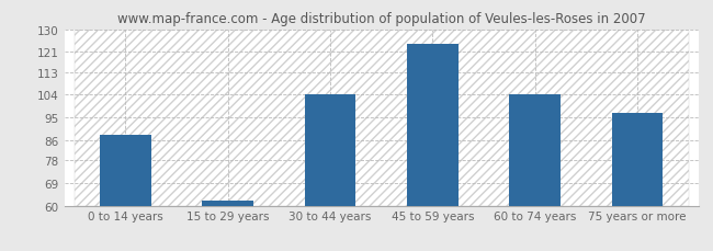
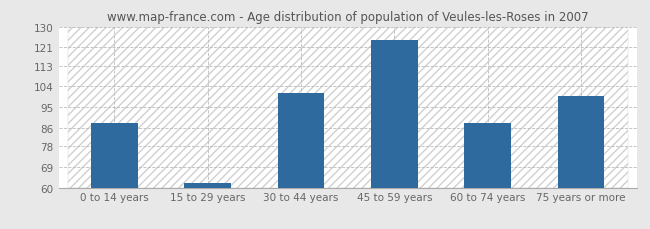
30 to 44 years: 104 -> 101
60 to 74 years: 104 -> 88
75 years or more: 97 -> 100
